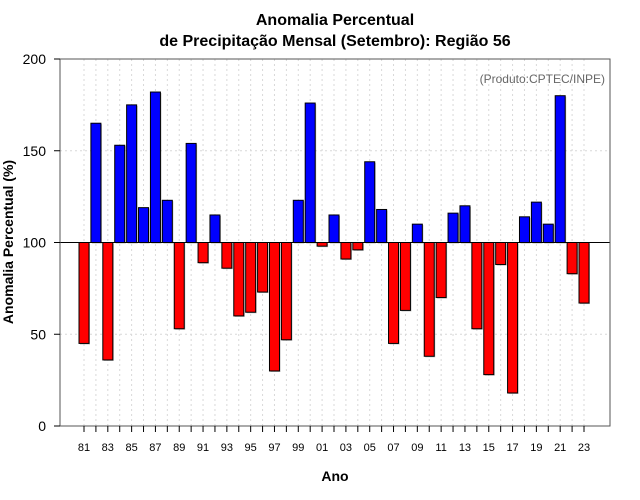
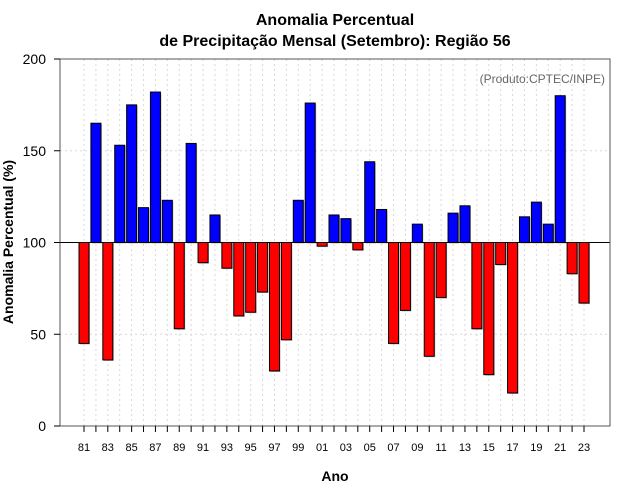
03: 91 -> 113
